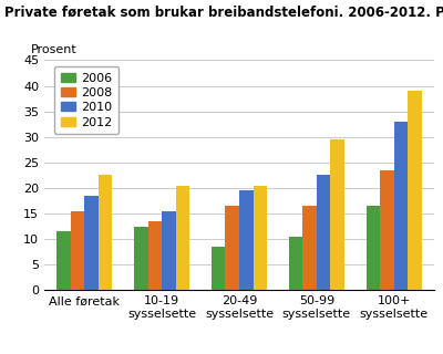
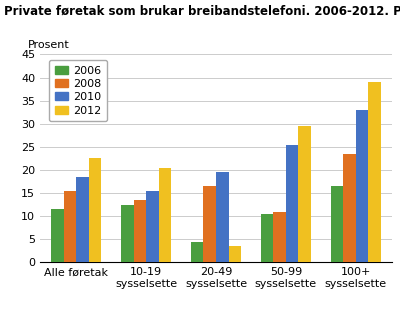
2006/20-49 sysselsette: 8.5 -> 4.5
2012/20-49 sysselsette: 20.5 -> 3.5
2008/50-99 sysselsette: 16.5 -> 11.0
2010/50-99 sysselsette: 22.5 -> 25.5
